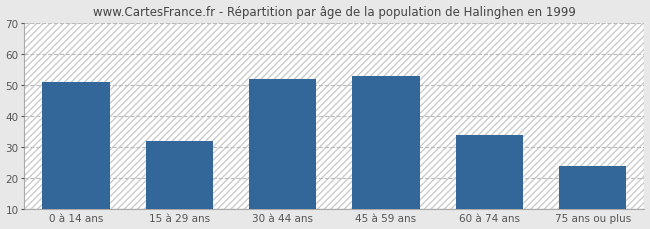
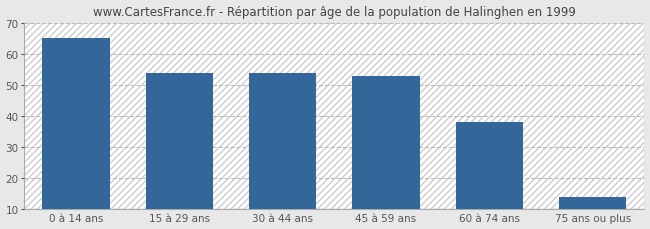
0 à 14 ans: 51 -> 65
15 à 29 ans: 32 -> 54
30 à 44 ans: 52 -> 54
60 à 74 ans: 34 -> 38
75 ans ou plus: 24 -> 14
